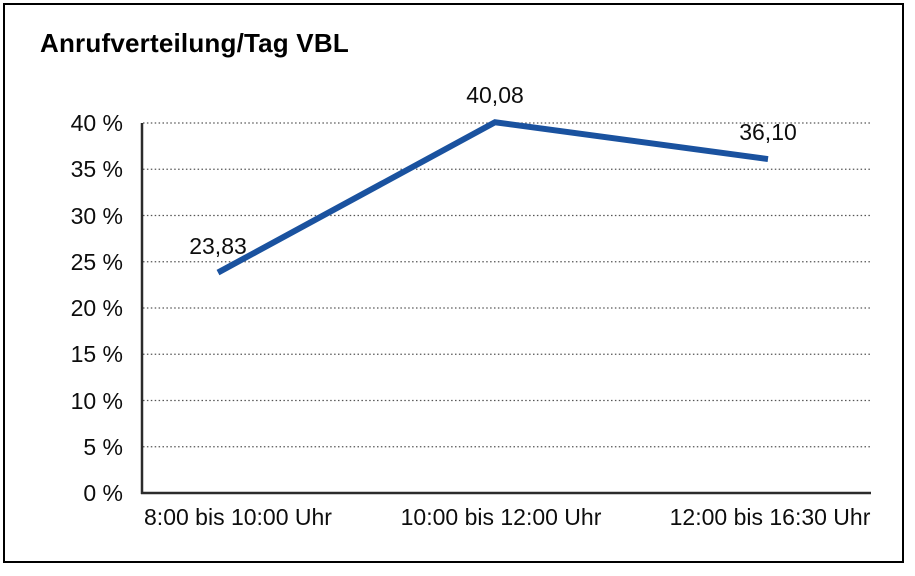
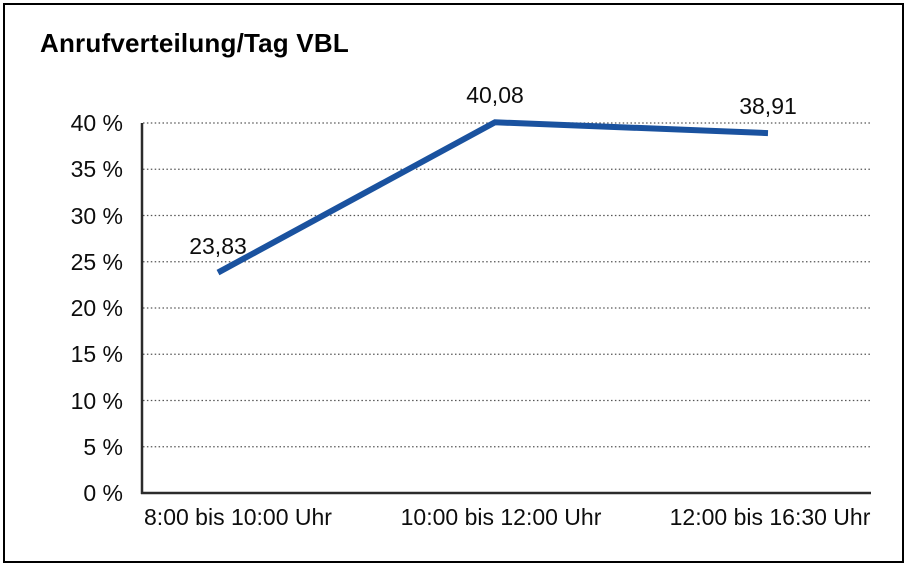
12:00 bis 16:30 Uhr: 36,10 -> 38,91
